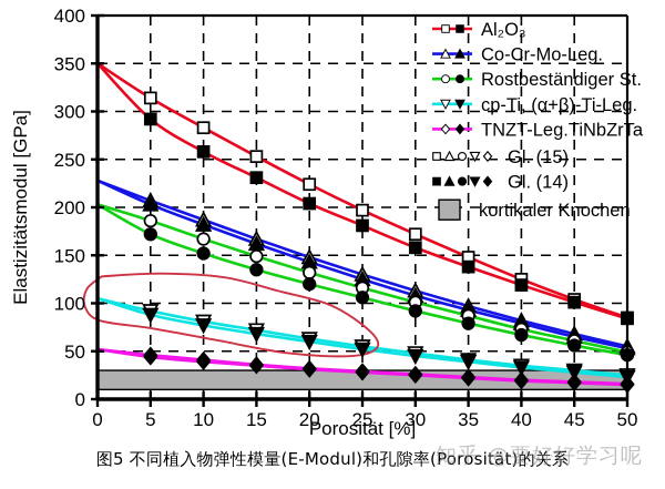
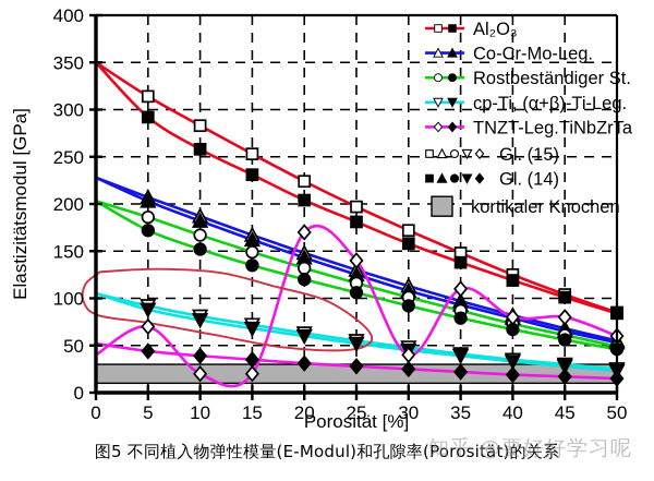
TNZT-Leg.TiNbZrTa Gl. (15)/0: 50 -> 40
TNZT-Leg.TiNbZrTa Gl. (15)/5: 50 -> 70
TNZT-Leg.TiNbZrTa Gl. (15)/10: 40 -> 20
TNZT-Leg.TiNbZrTa Gl. (15)/15: 40 -> 20
TNZT-Leg.TiNbZrTa Gl. (15)/20: 30 -> 170
TNZT-Leg.TiNbZrTa Gl. (15)/25: 30 -> 140
TNZT-Leg.TiNbZrTa Gl. (15)/30: 30 -> 40
TNZT-Leg.TiNbZrTa Gl. (15)/35: 20 -> 110
TNZT-Leg.TiNbZrTa Gl. (15)/40: 20 -> 80
TNZT-Leg.TiNbZrTa Gl. (15)/45: 20 -> 80
TNZT-Leg.TiNbZrTa Gl. (15)/50: 20 -> 60
